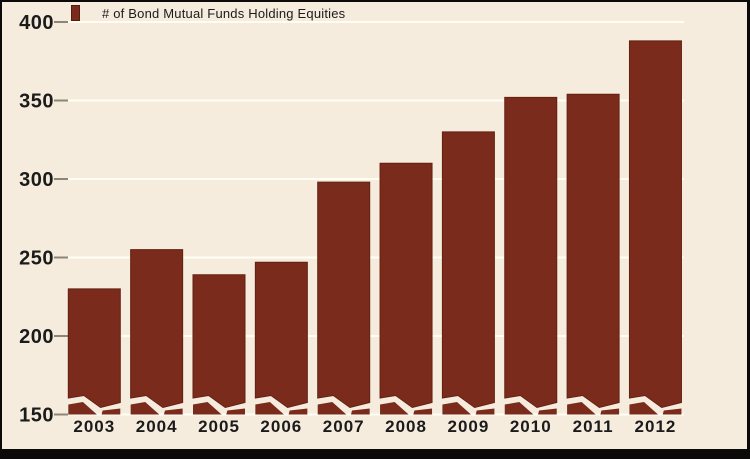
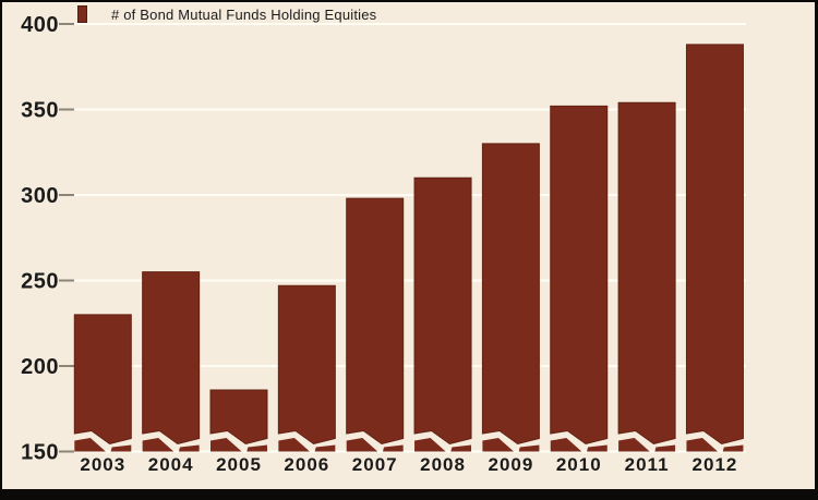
2005: 239 -> 186
